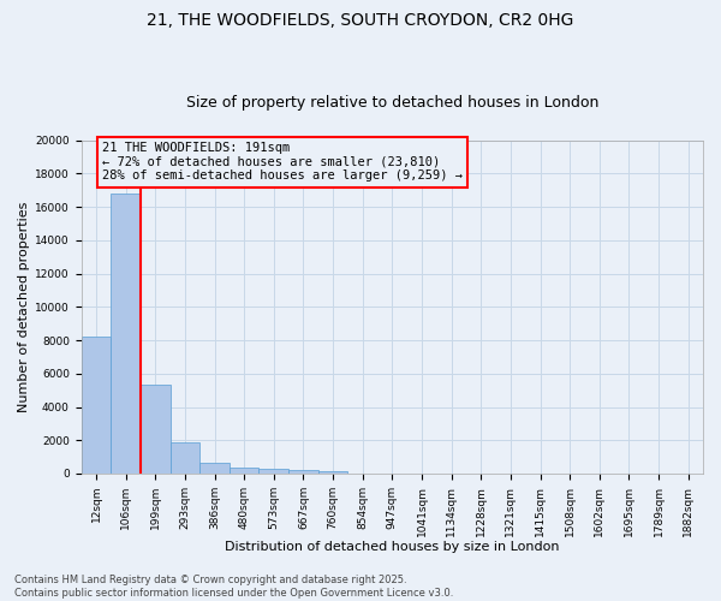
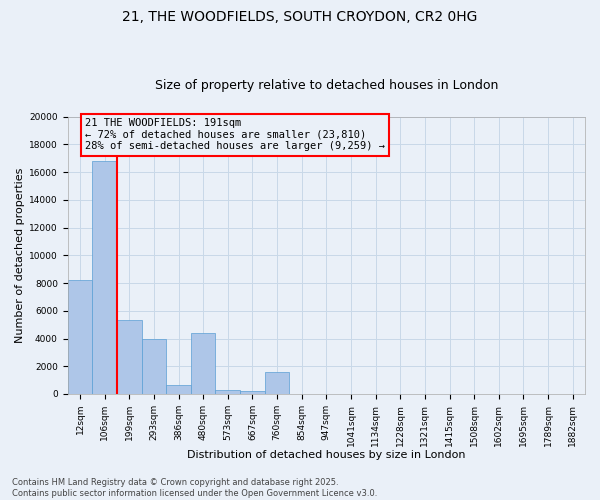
293sqm: 1800 -> 4000
480sqm: 400 -> 4400
760sqm: 100 -> 1600
